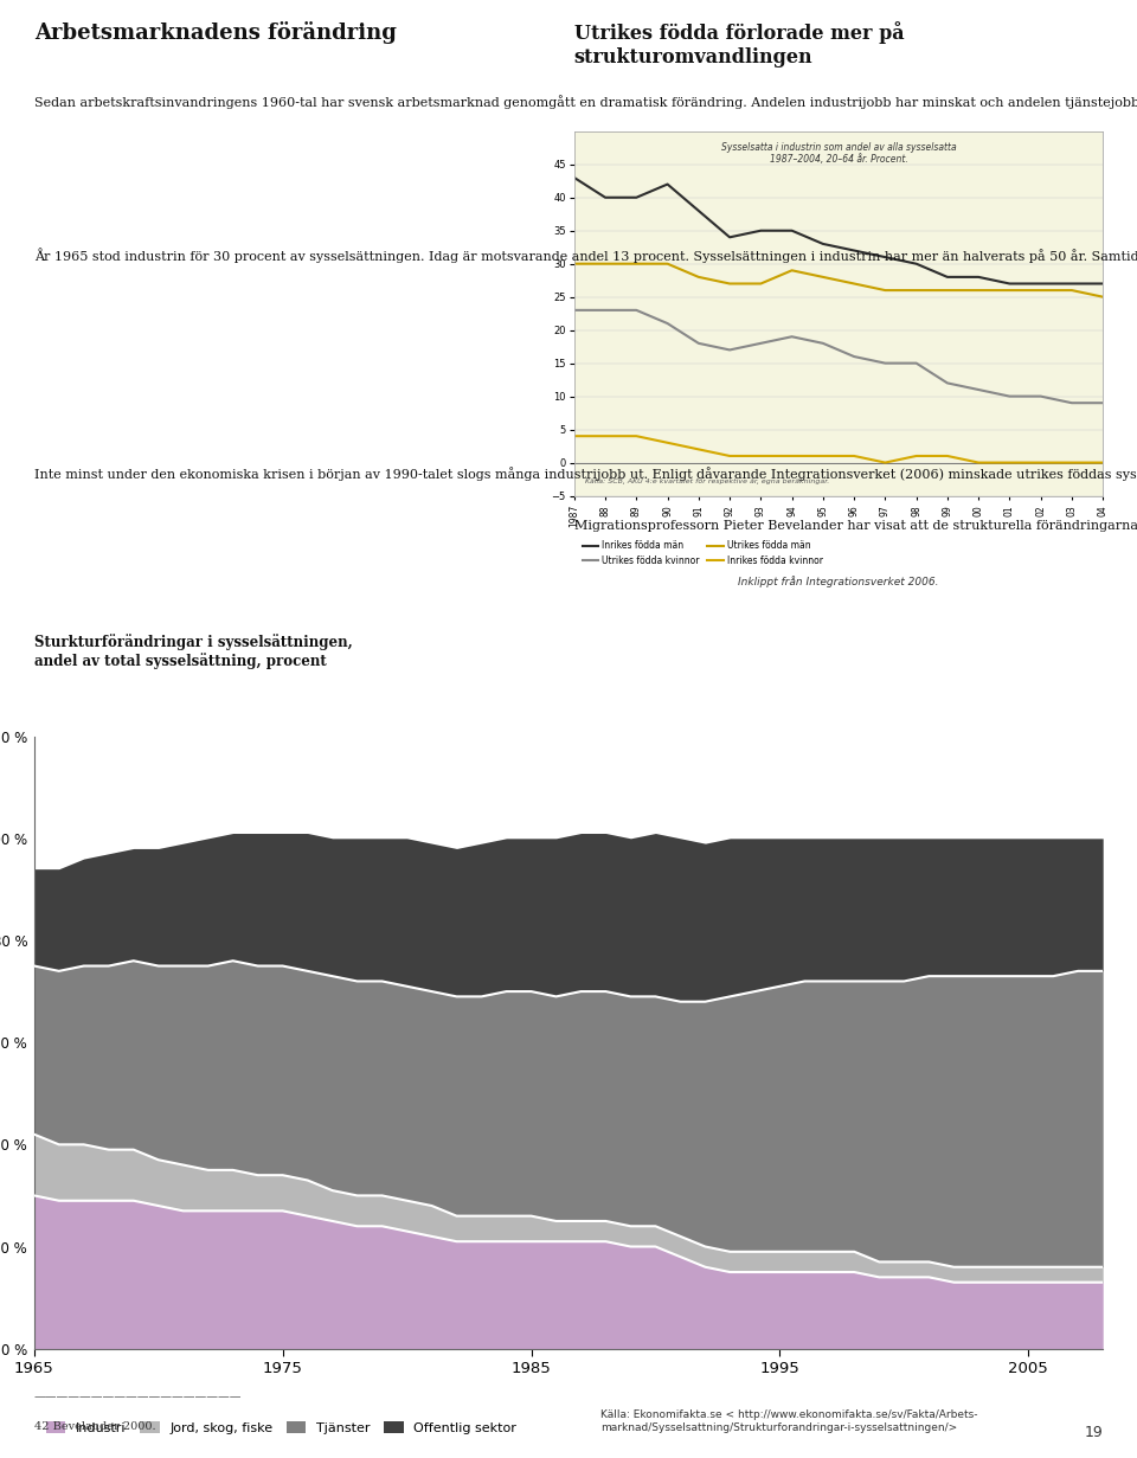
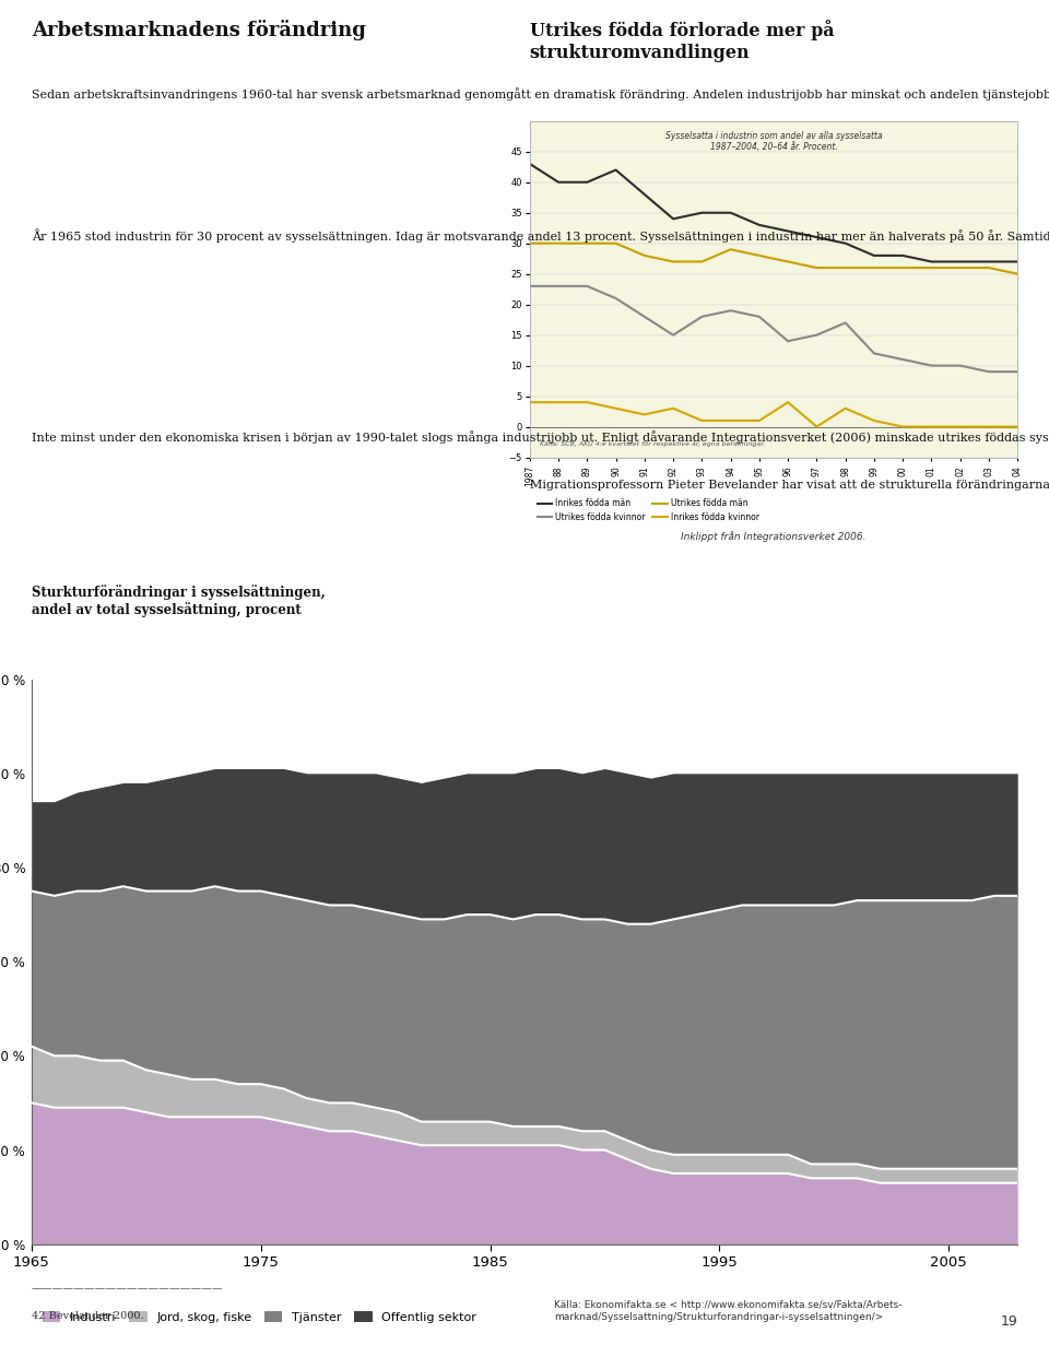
Utrikes födda kvinnor/92: 17 -> 15
Inrikes födda kvinnor/92: 1 -> 3
Utrikes födda kvinnor/96: 16 -> 14
Inrikes födda kvinnor/96: 1 -> 4
Utrikes födda kvinnor/98: 15 -> 17
Inrikes födda kvinnor/98: 1 -> 3
